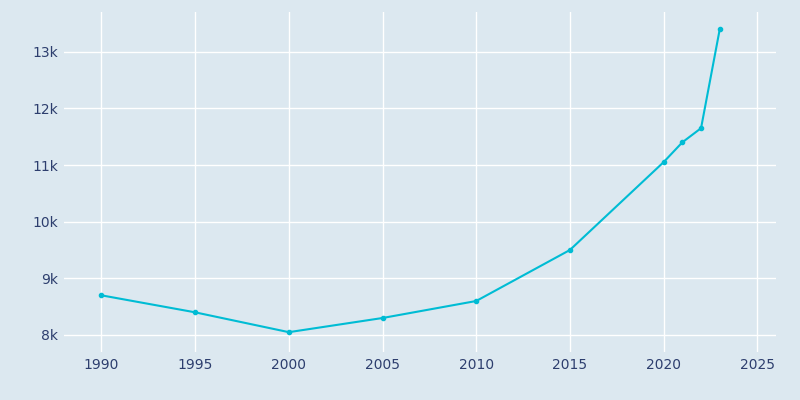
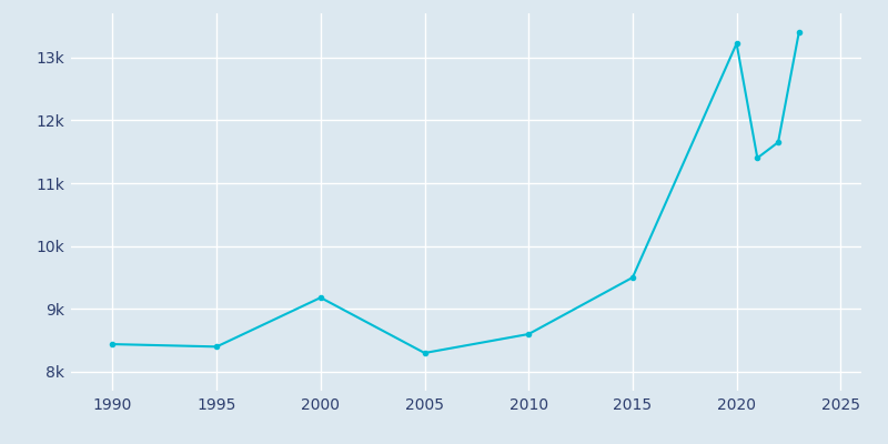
1990: 8.70k -> 8.44k
2000: 8.05k -> 9.18k
2020: 11.05k -> 13.22k
